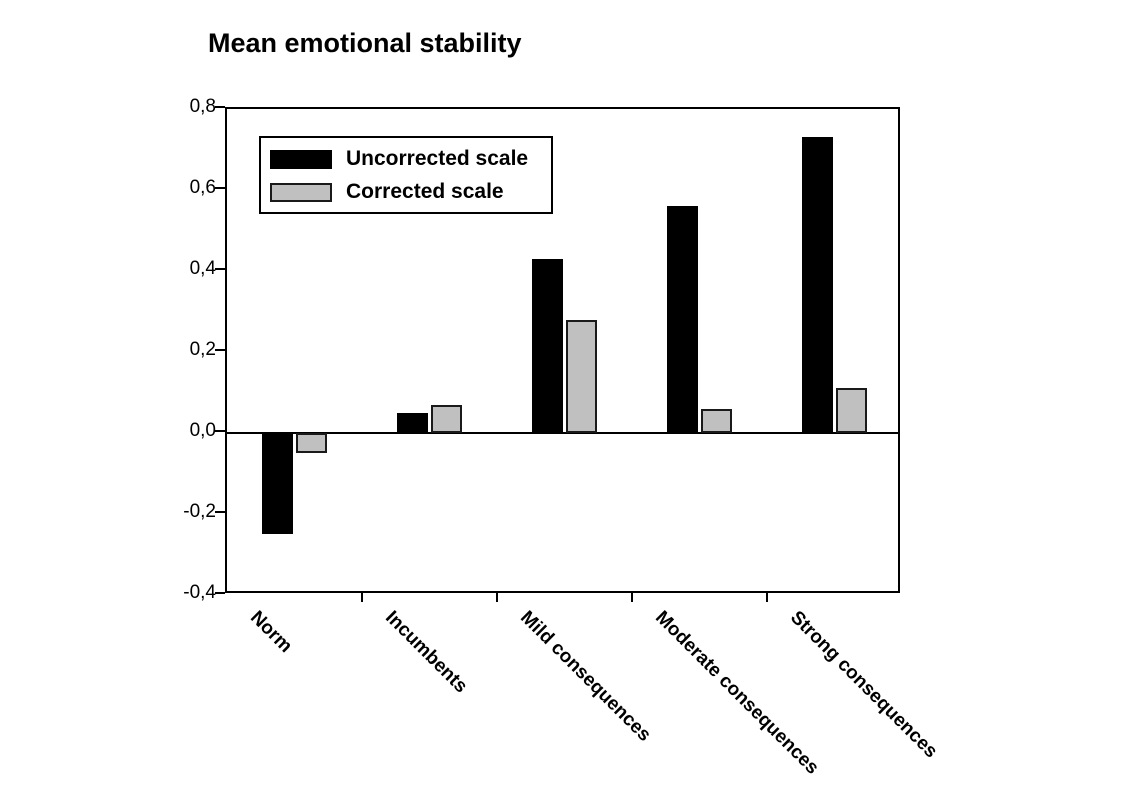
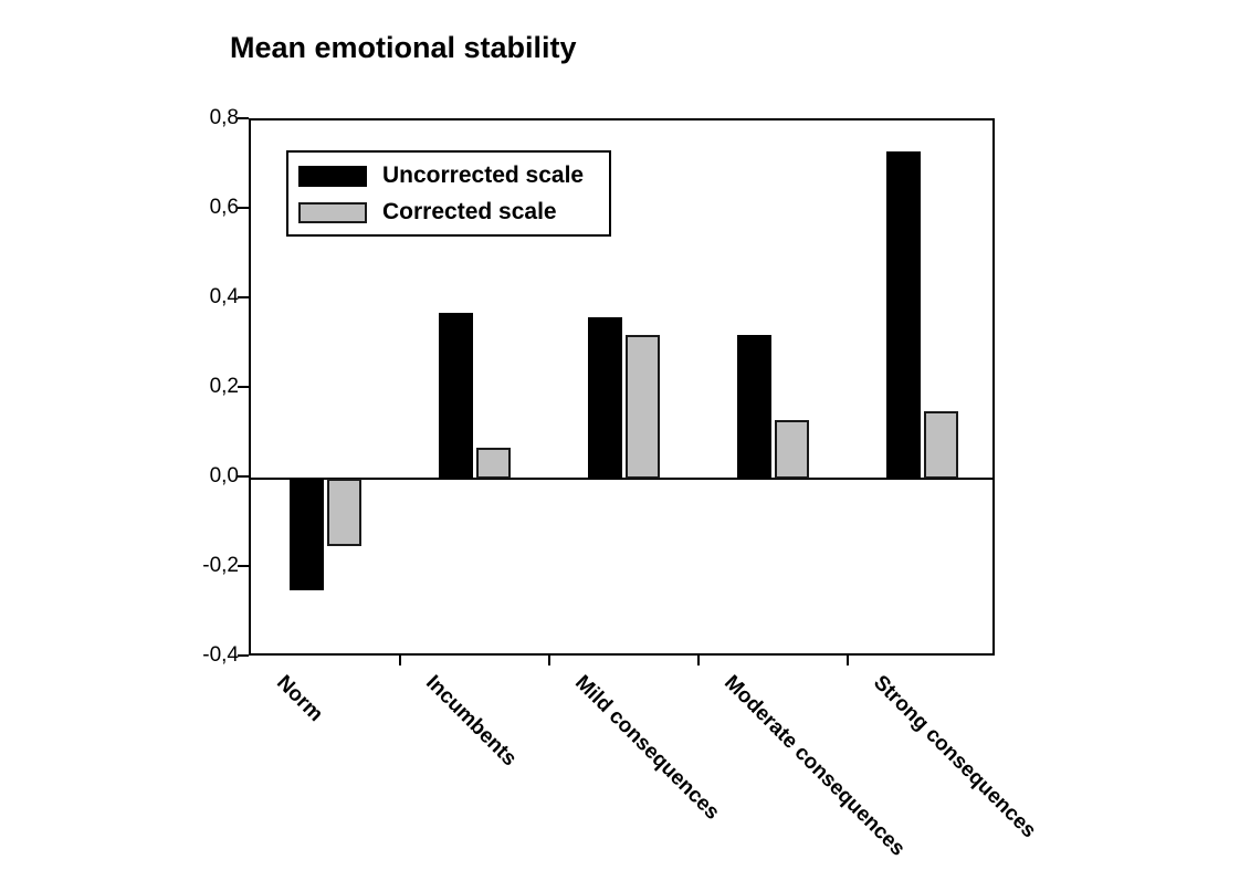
Corrected scale/Norm: -0,05 -> -0,15
Uncorrected scale/Incumbents: 0,05 -> 0,37
Uncorrected scale/Mild consequences: 0,43 -> 0,36
Corrected scale/Mild consequences: 0,28 -> 0,32
Uncorrected scale/Moderate consequences: 0,56 -> 0,32
Corrected scale/Moderate consequences: 0,06 -> 0,13
Corrected scale/Strong consequences: 0,11 -> 0,15
